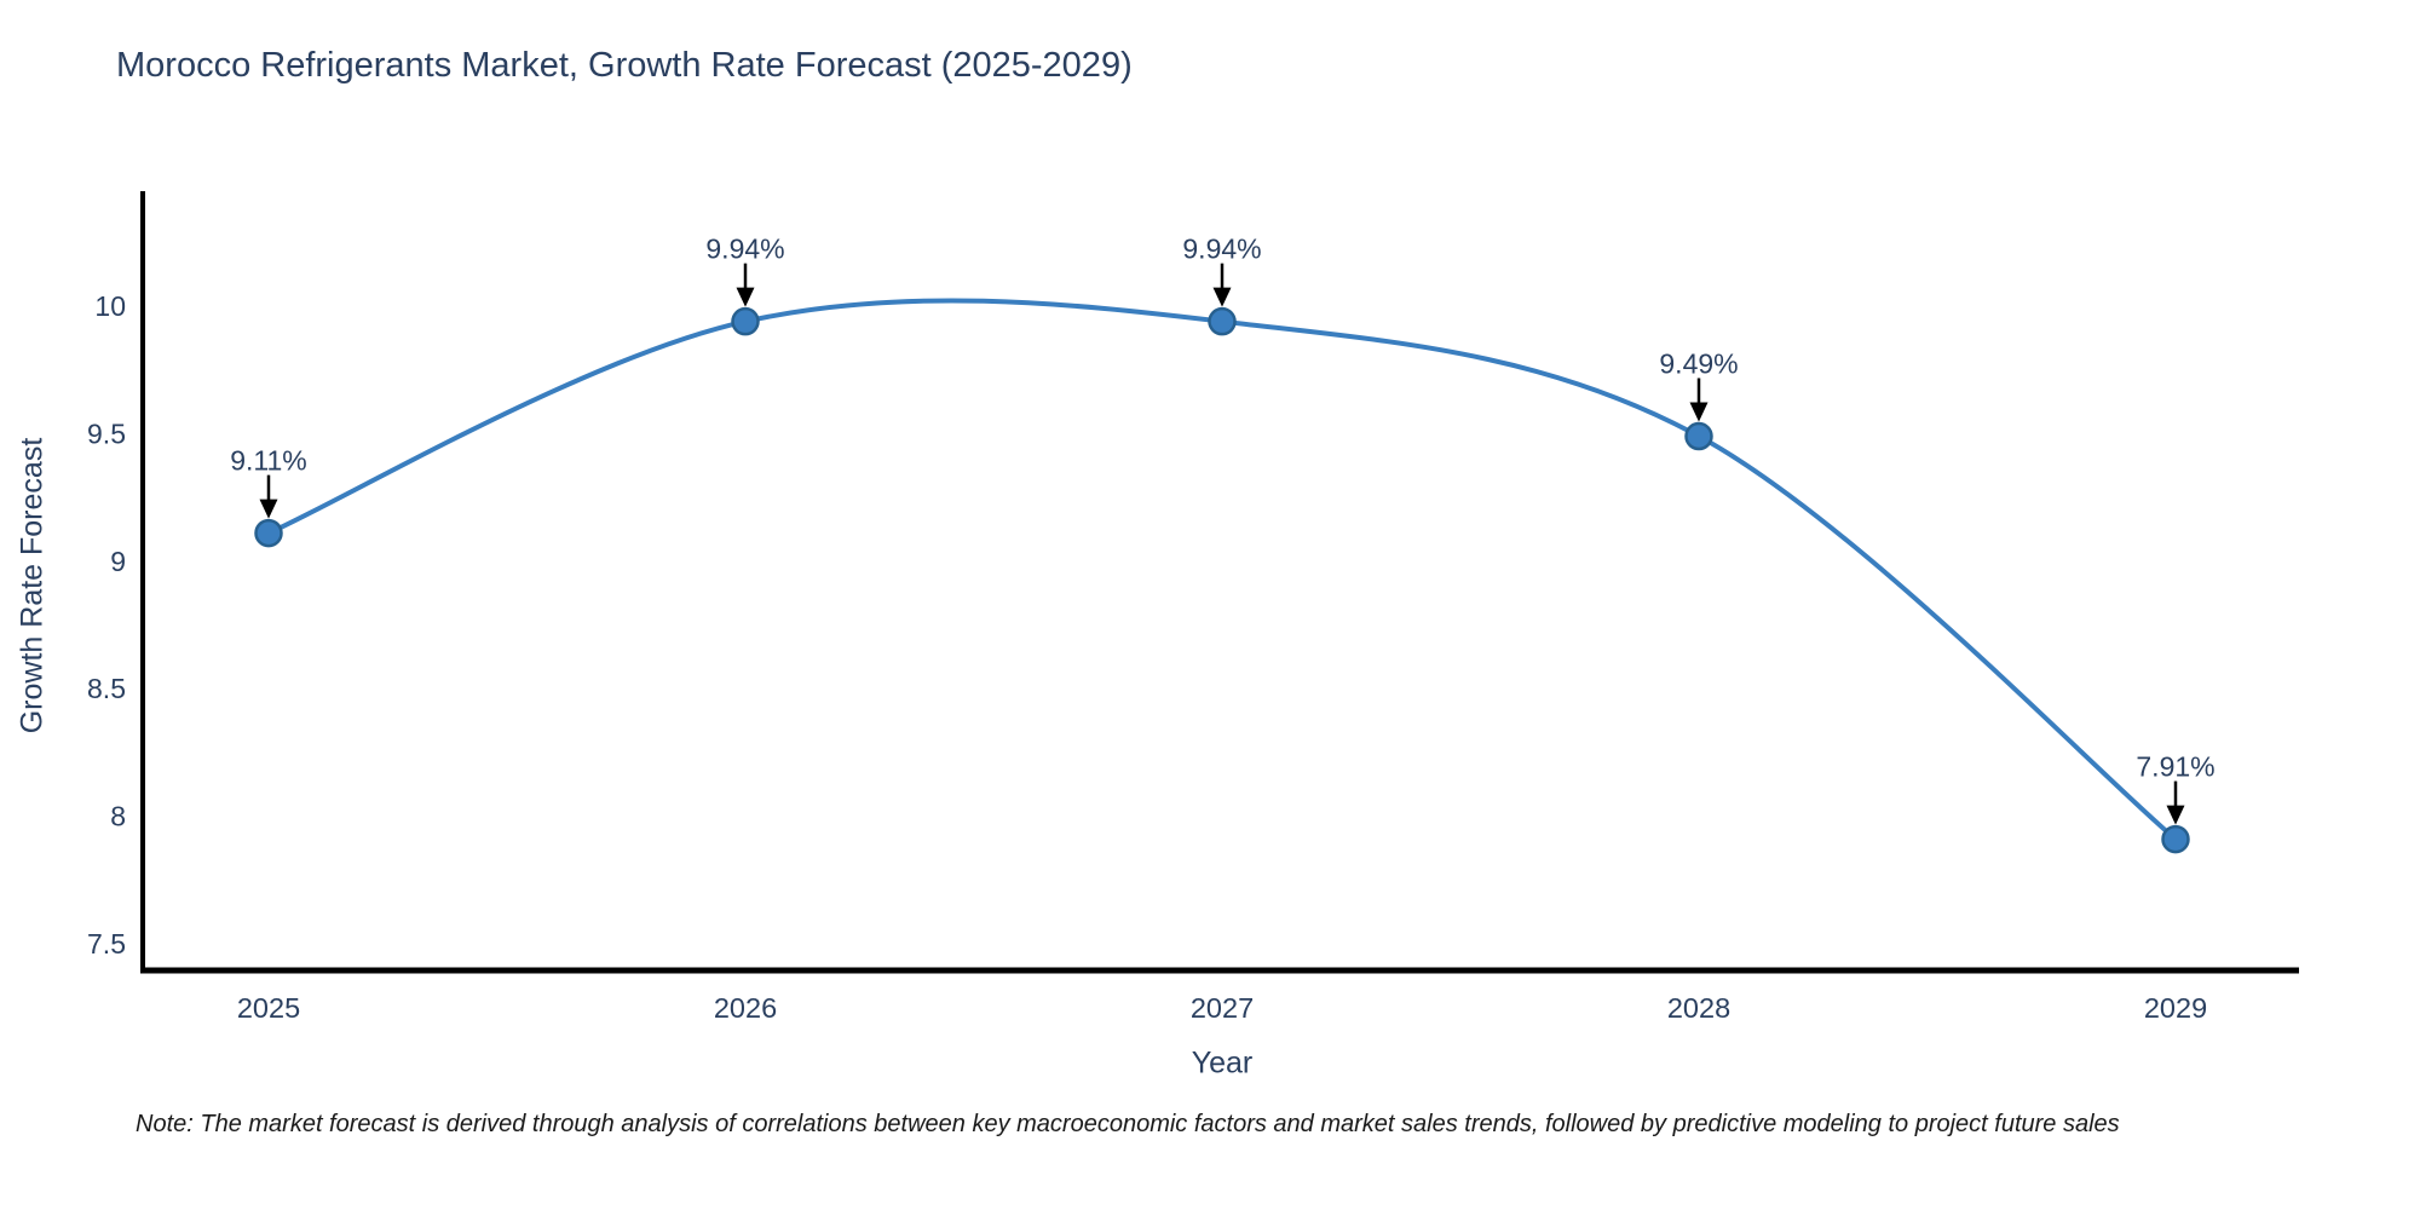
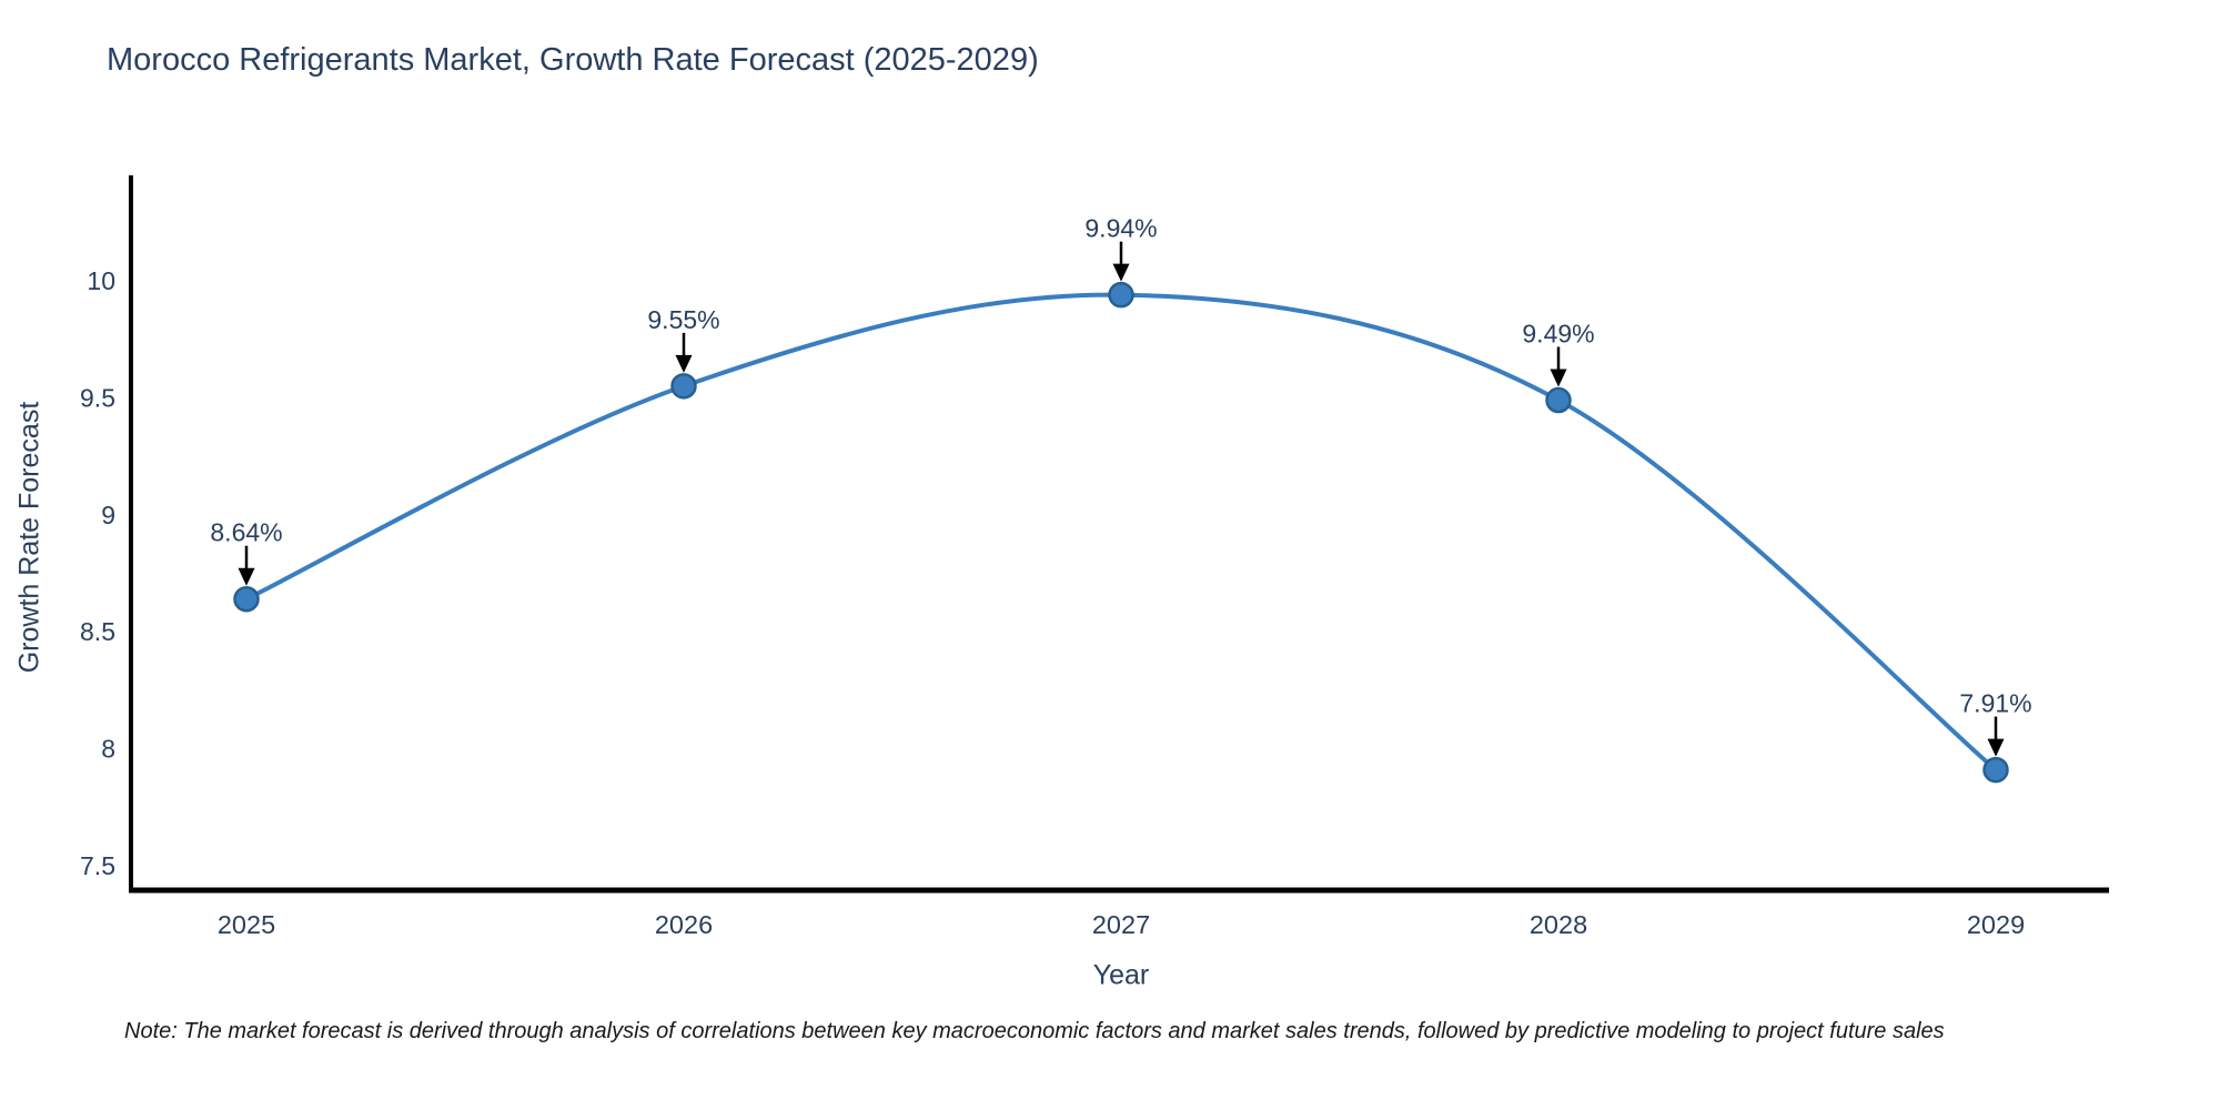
2025: 9.11% -> 8.64%
2026: 9.94% -> 9.55%
